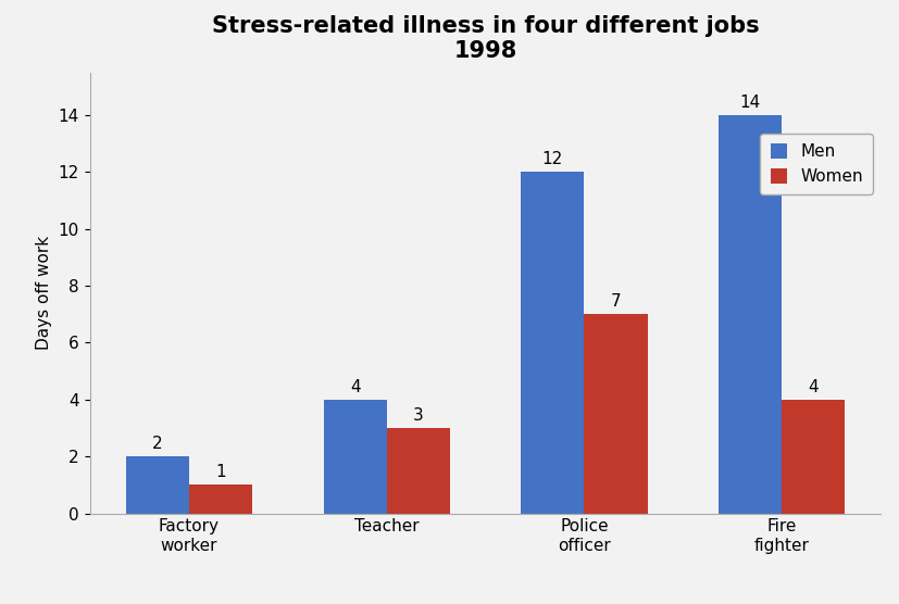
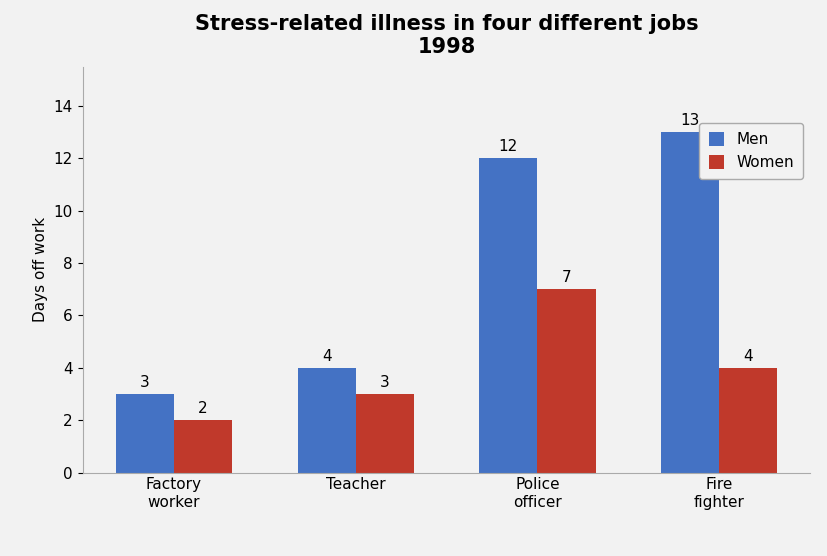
Men/Factory worker: 2 -> 3
Women/Factory worker: 1 -> 2
Men/Fire fighter: 14 -> 13
